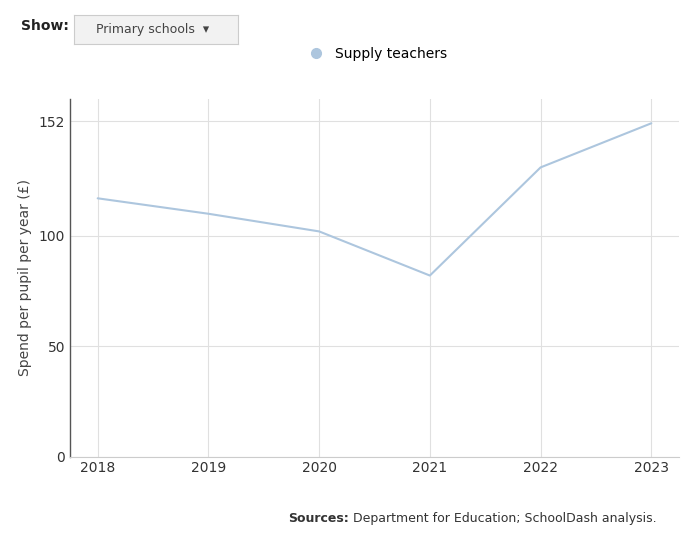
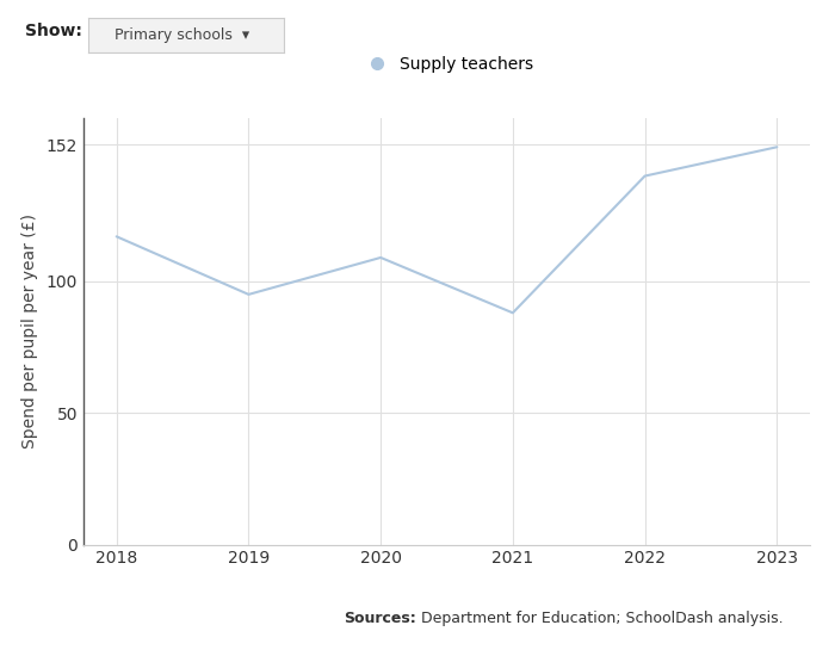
2019: 110 -> 95
2020: 102 -> 109
2021: 82 -> 88
2022: 131 -> 140
